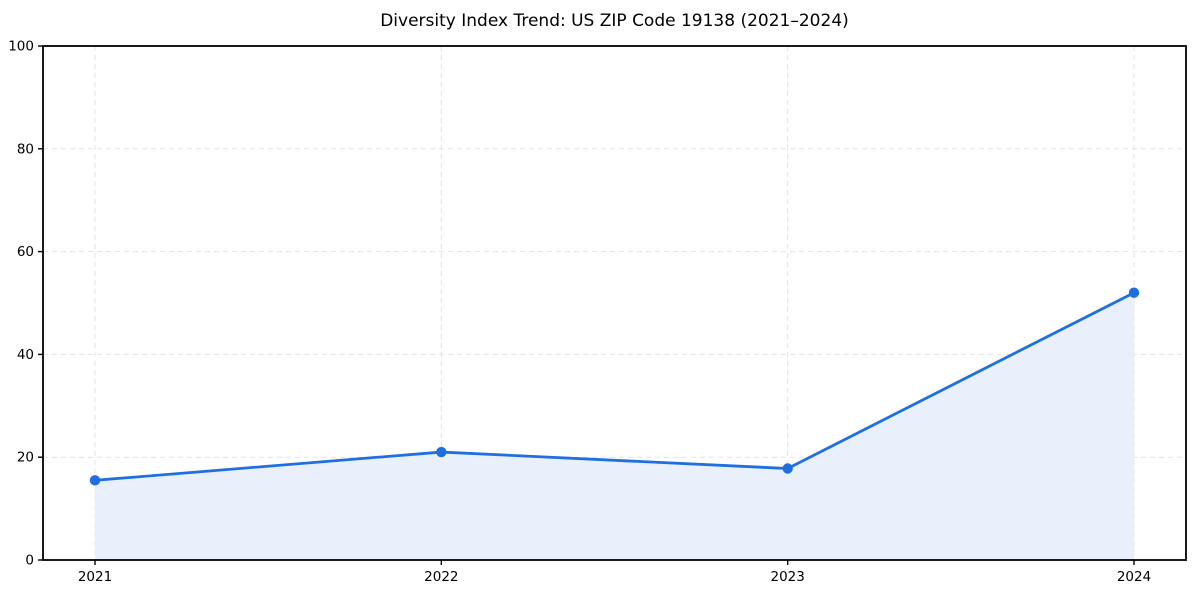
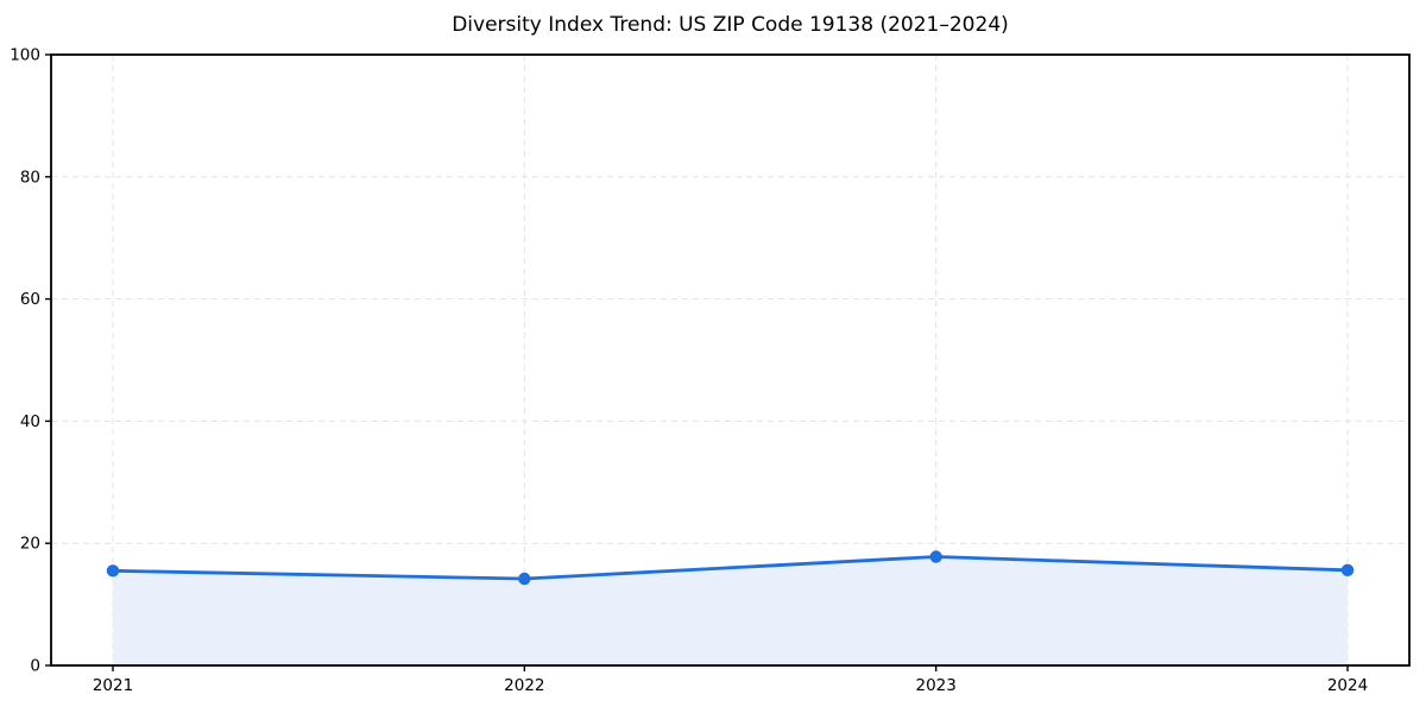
2022: 21 -> 14
2024: 52 -> 16
